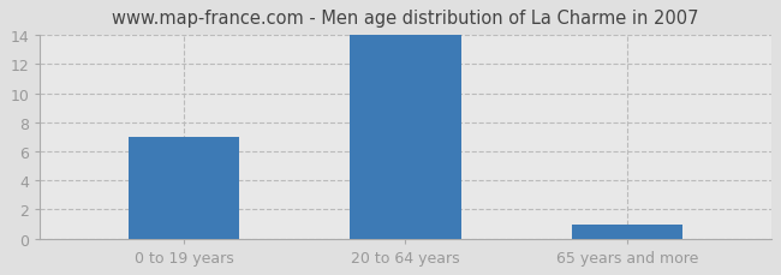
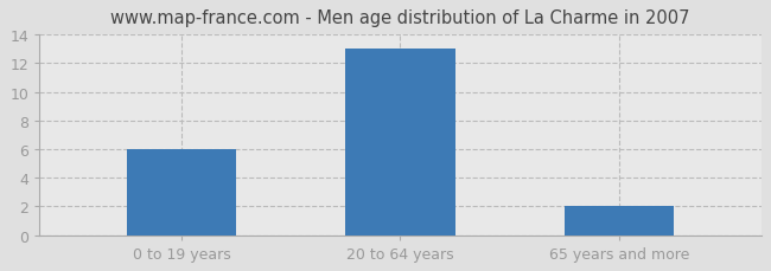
0 to 19 years: 7 -> 6
20 to 64 years: 14 -> 13
65 years and more: 1 -> 2
